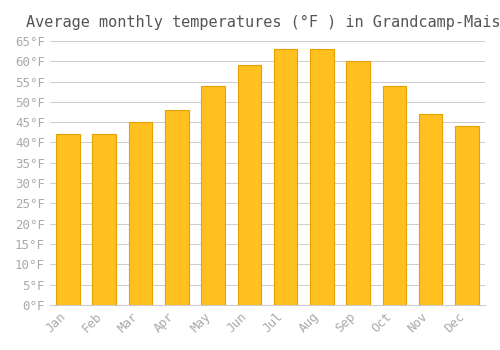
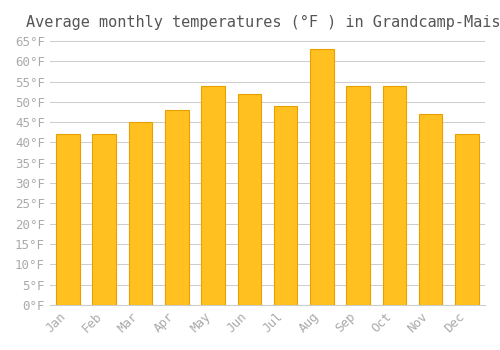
Jun: 59°F -> 52°F
Jul: 63°F -> 49°F
Sep: 60°F -> 54°F
Dec: 44°F -> 42°F
